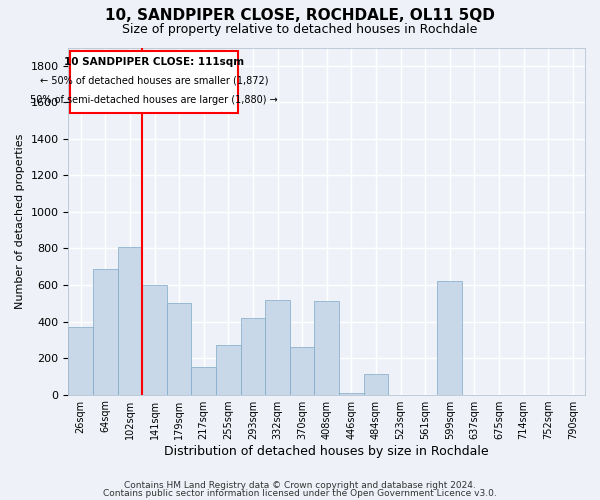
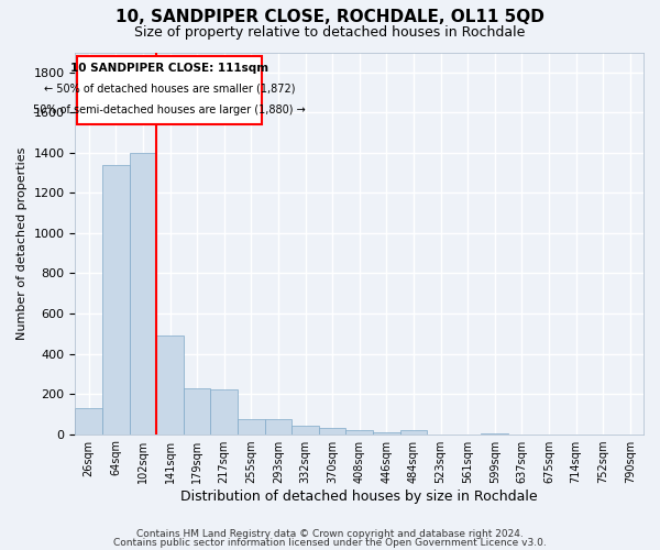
26sqm: 370 -> 130
64sqm: 690 -> 1340
102sqm: 810 -> 1400
141sqm: 600 -> 490
179sqm: 500 -> 220
217sqm: 150 -> 220
255sqm: 270 -> 80
293sqm: 420 -> 80
332sqm: 520 -> 40
370sqm: 260 -> 30
408sqm: 510 -> 20
484sqm: 110 -> 20
599sqm: 620 -> 0
